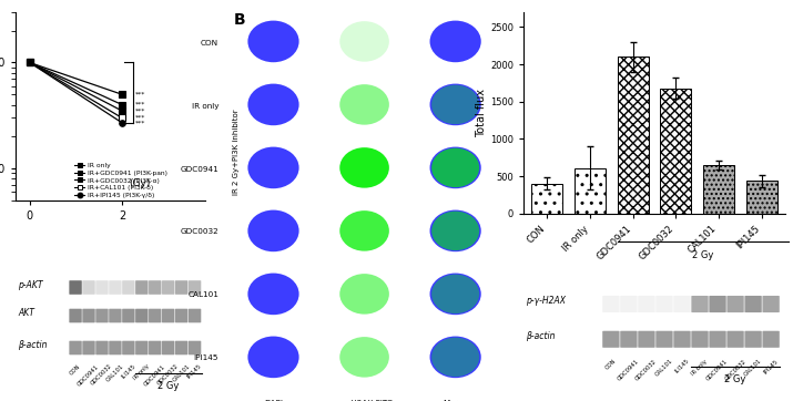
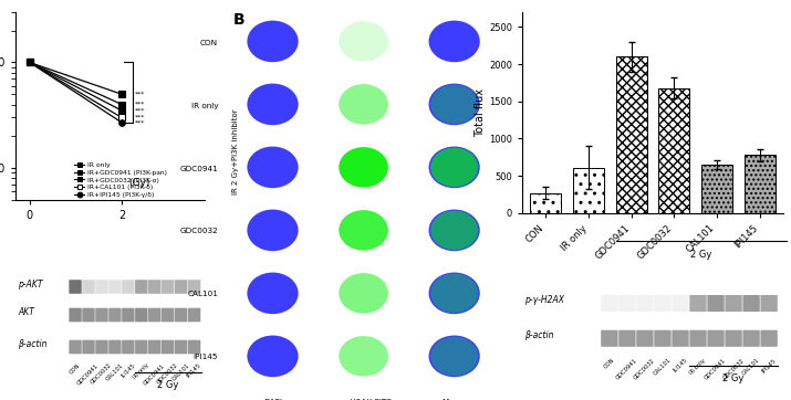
CON: 400 -> 270
IPI145: 440 -> 780
